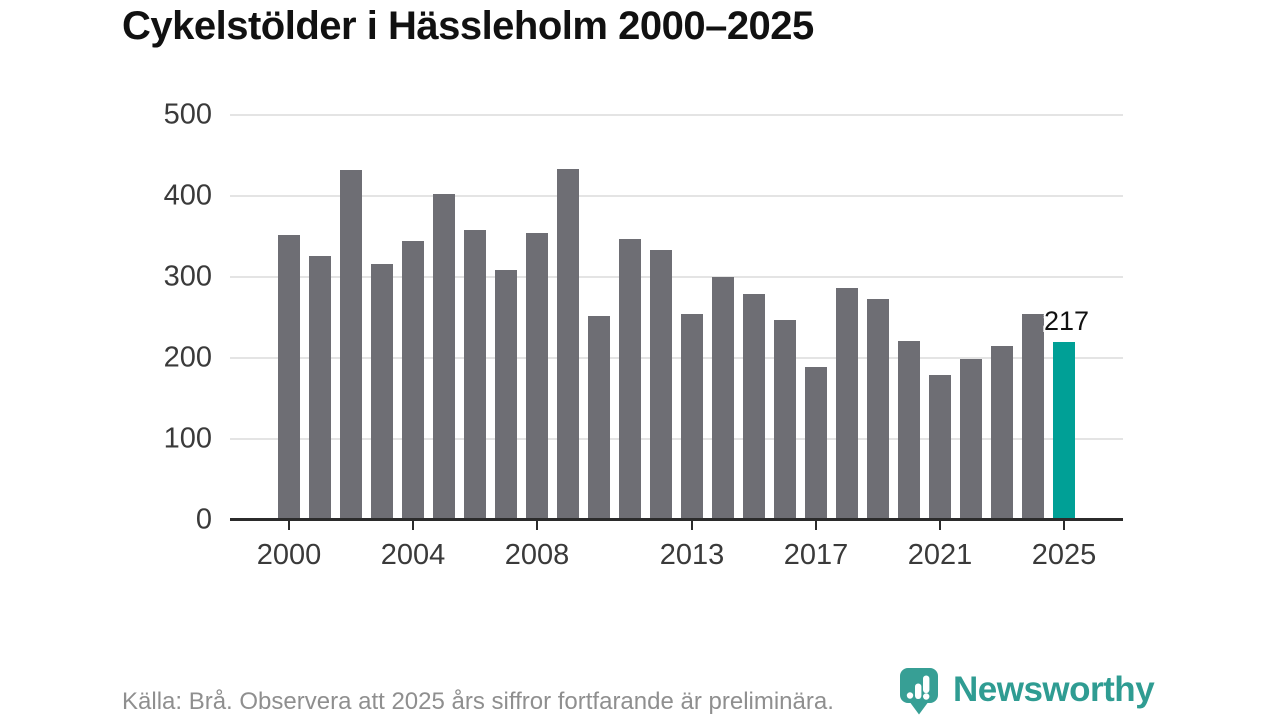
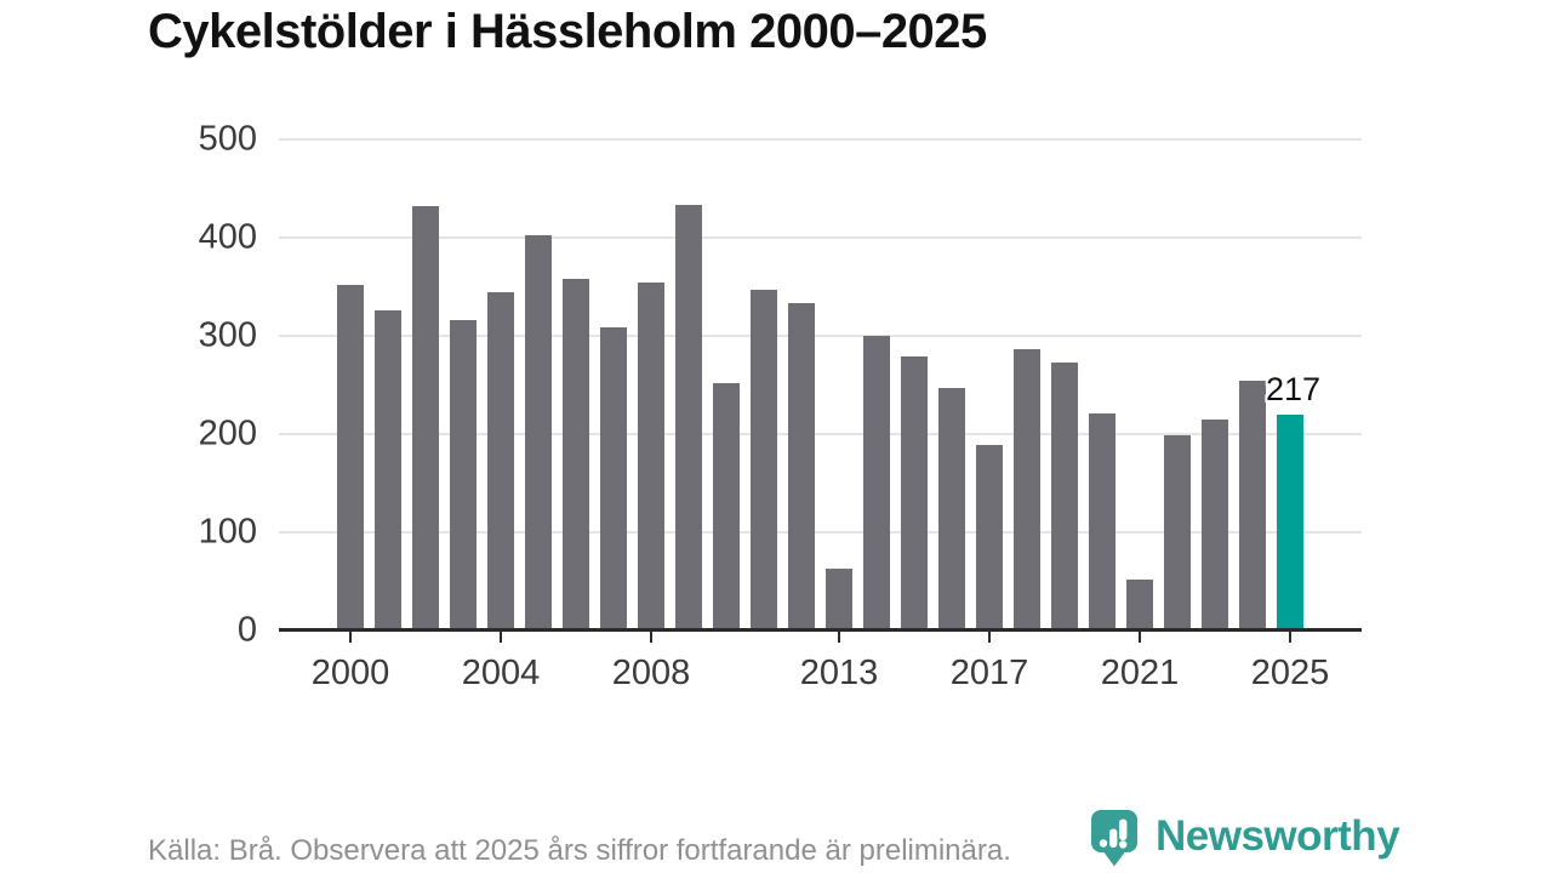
2013: 250 -> 60
2021: 180 -> 50
